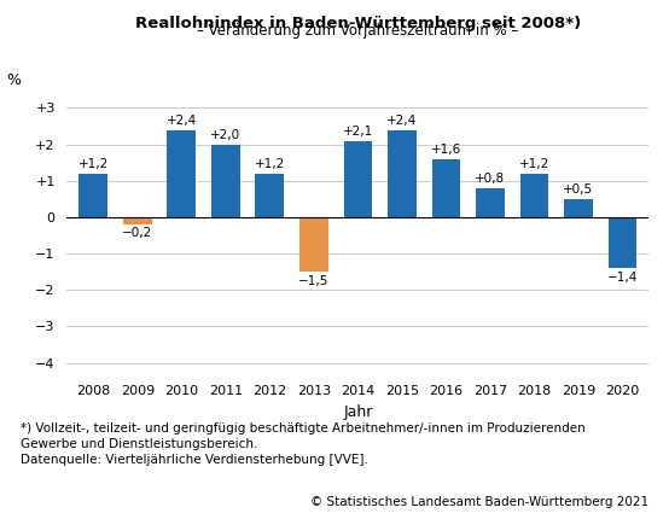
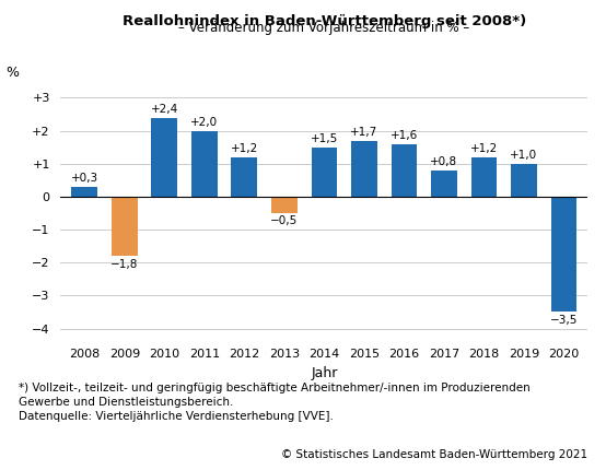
2008: +1,2 -> +0,3
2009: −0,2 -> −1,8
2013: −1,5 -> −0,5
2014: +2,1 -> +1,5
2015: +2,4 -> +1,7
2019: +0,5 -> +1,0
2020: −1,4 -> −3,5
